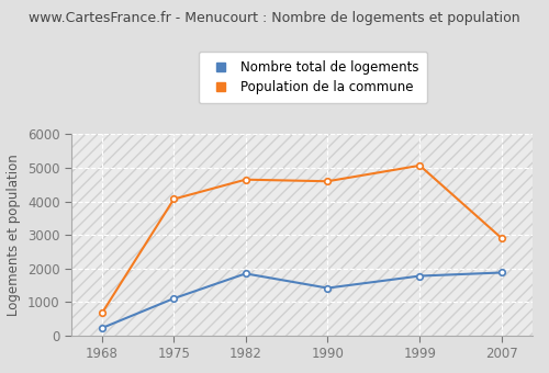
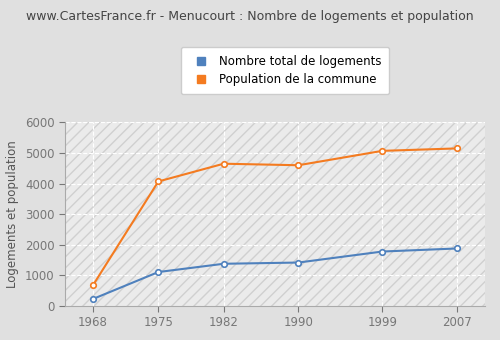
Nombre total de logements/1982: 1850 -> 1380
Population de la commune/2007: 2900 -> 5150
